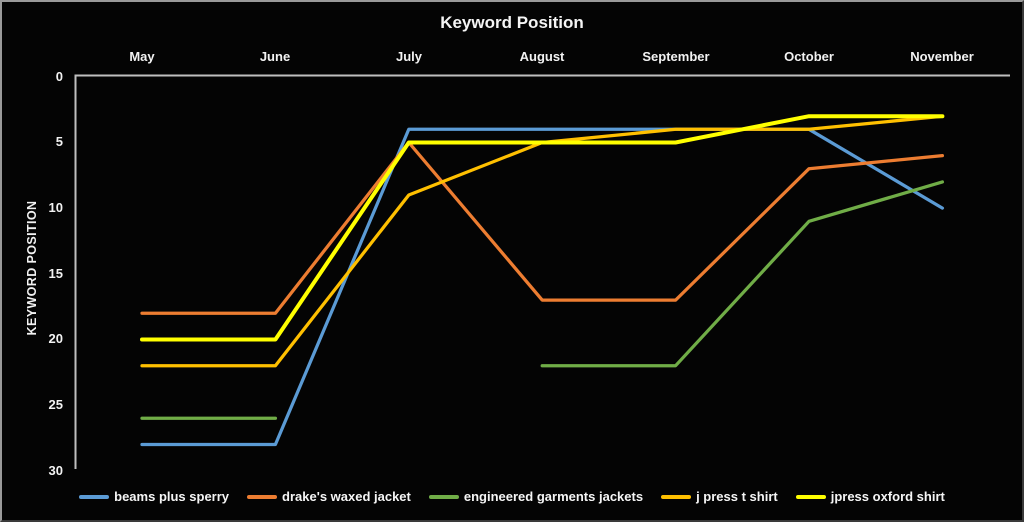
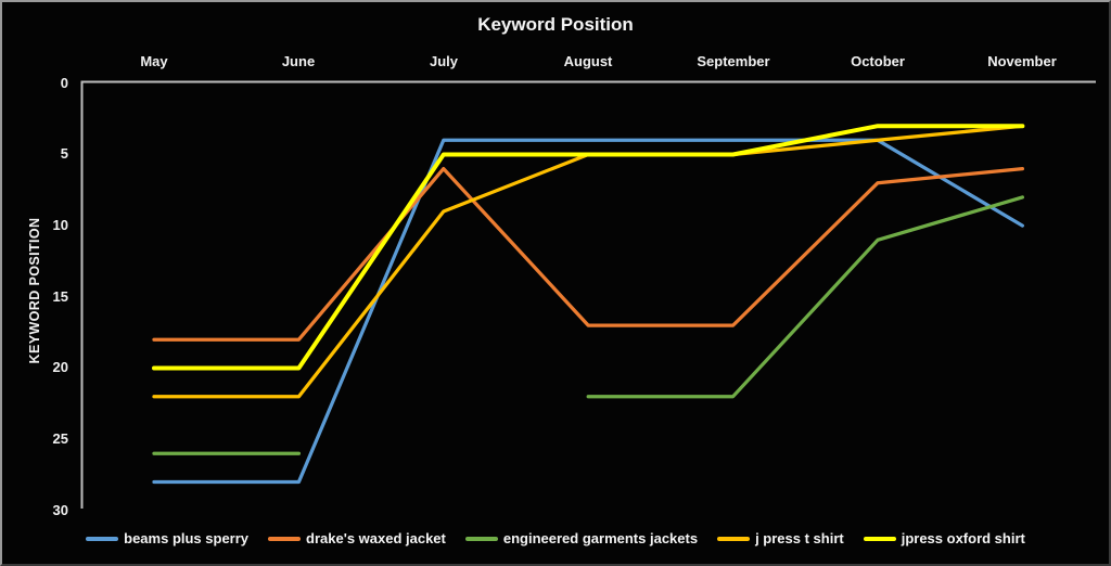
drake's waxed jacket/July: 5 -> 6
j press t shirt/September: 4 -> 5
